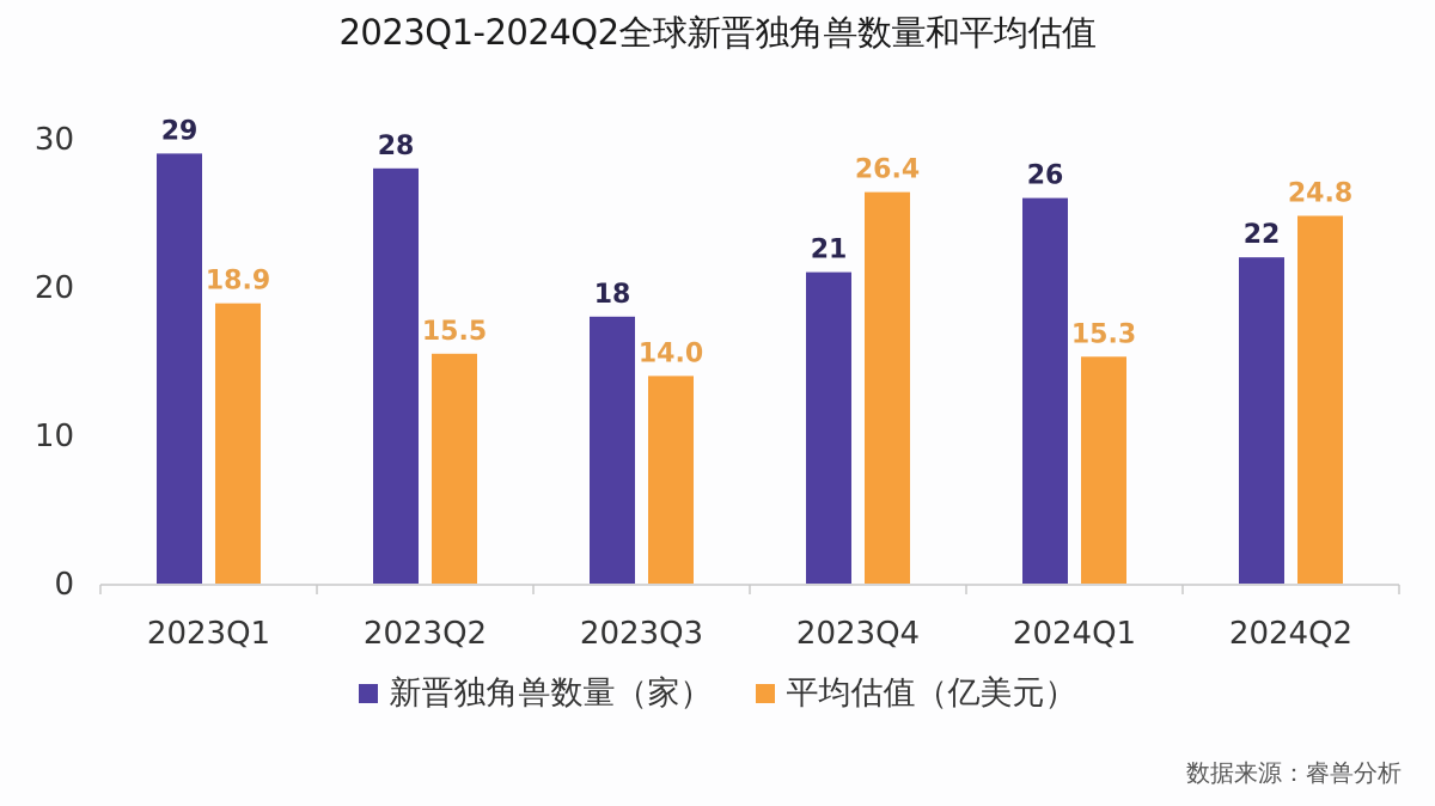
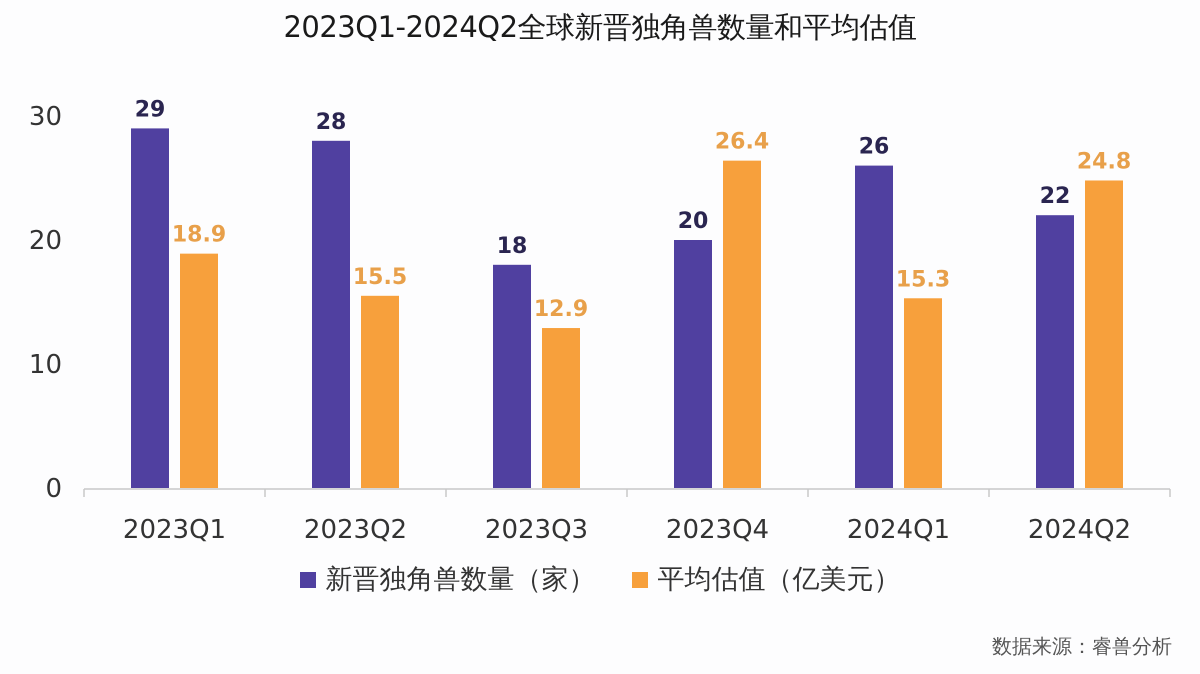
平均估值（亿美元）/2023Q3: 14.0 -> 12.9
新晋独角兽数量（家）/2023Q4: 21 -> 20
